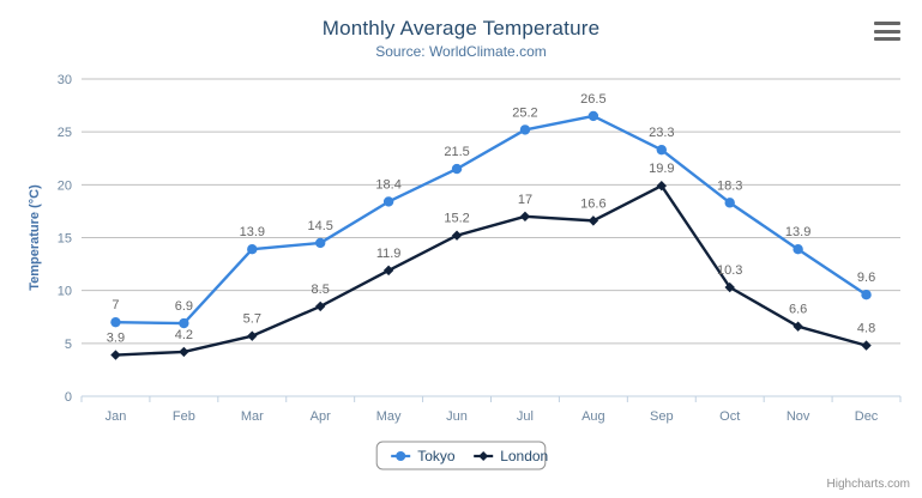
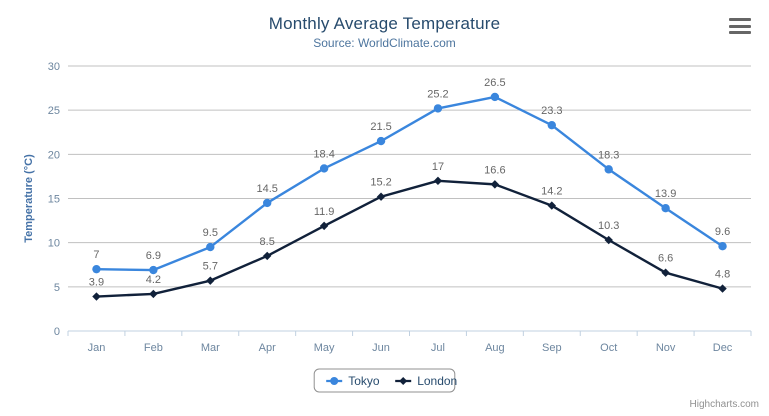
Tokyo/Mar: 13.9 -> 9.5
London/Sep: 19.9 -> 14.2
